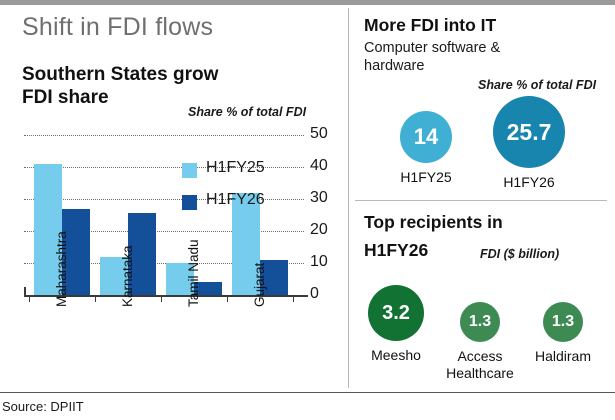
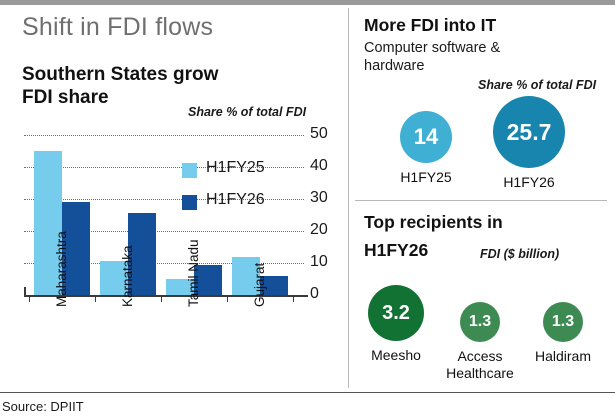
H1FY25/Maharashtra: 41 -> 45
H1FY26/Maharashtra: 27 -> 29
H1FY25/Karnataka: 12 -> 10
H1FY25/Tamil Nadu: 10 -> 5
H1FY26/Tamil Nadu: 4 -> 10
H1FY25/Gujarat: 32 -> 12
H1FY26/Gujarat: 11 -> 6
